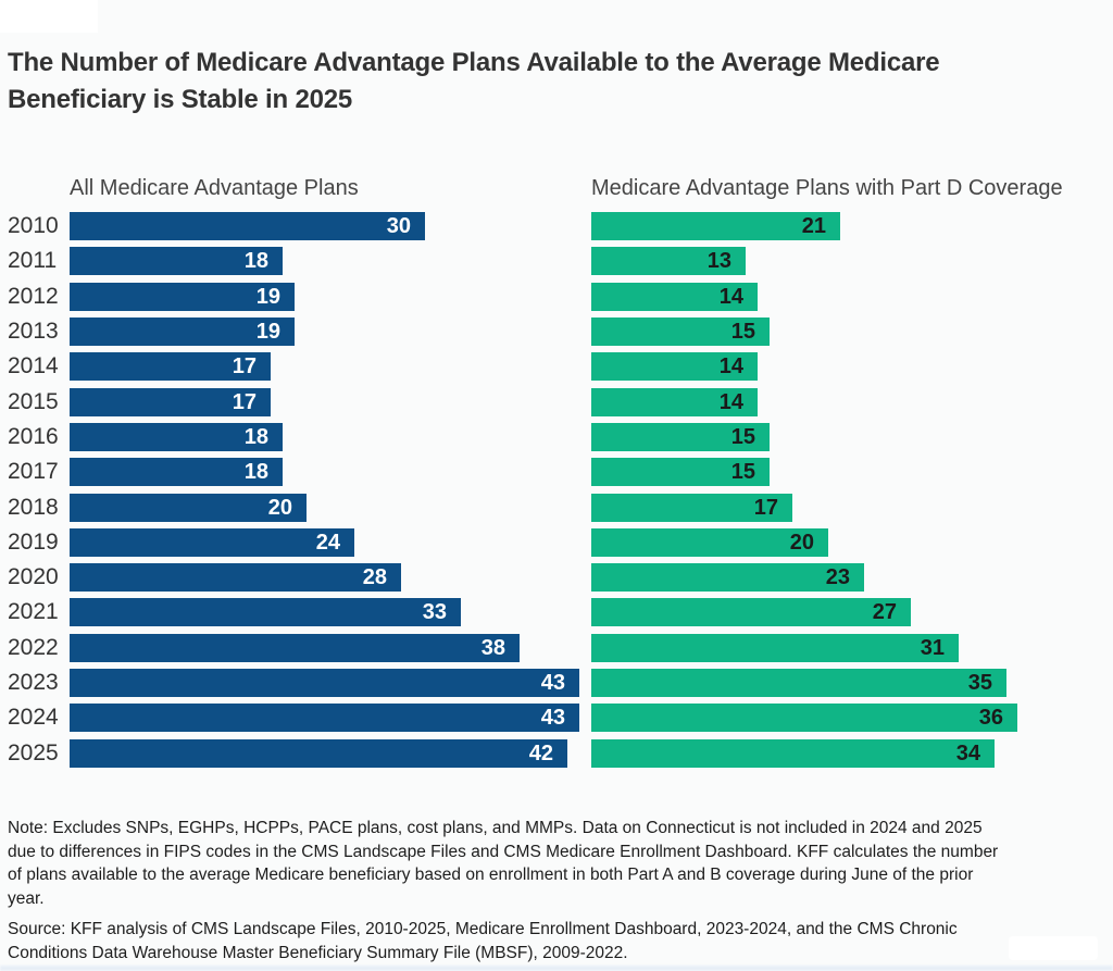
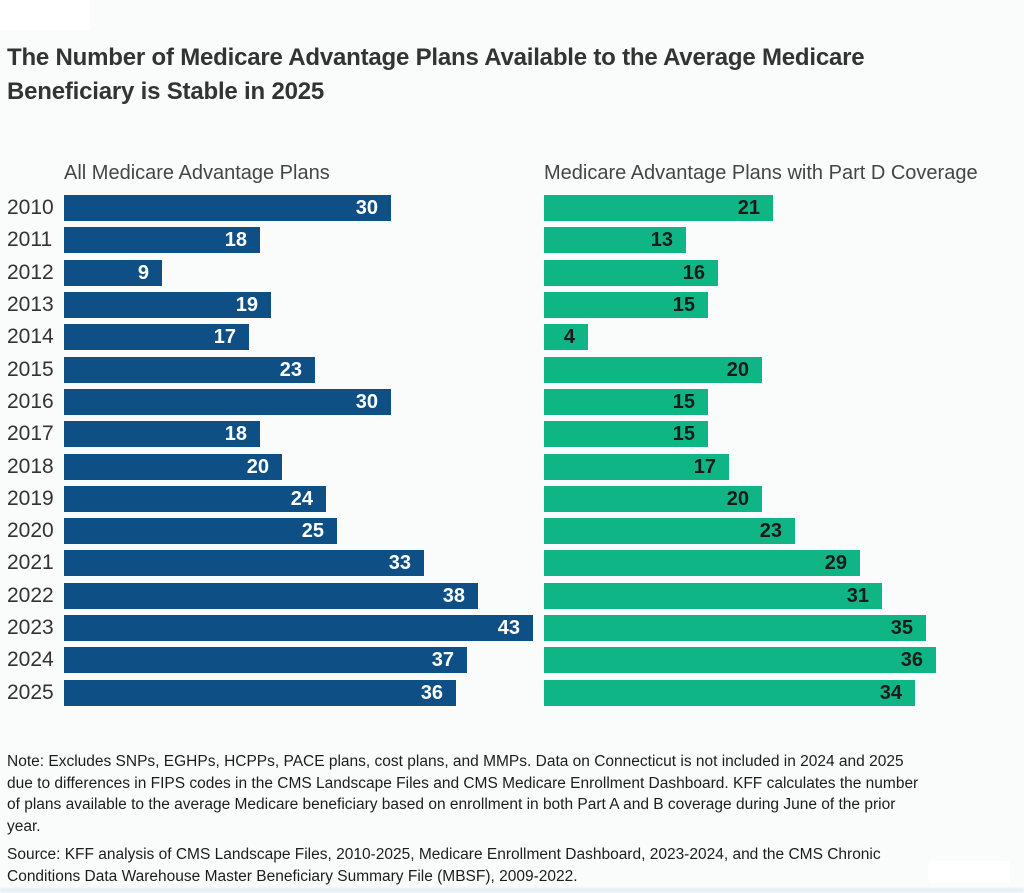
All Medicare Advantage Plans/2012: 19 -> 9
Medicare Advantage Plans with Part D Coverage/2012: 14 -> 16
Medicare Advantage Plans with Part D Coverage/2014: 14 -> 4
All Medicare Advantage Plans/2015: 17 -> 23
Medicare Advantage Plans with Part D Coverage/2015: 14 -> 20
All Medicare Advantage Plans/2016: 18 -> 30
All Medicare Advantage Plans/2020: 28 -> 25
Medicare Advantage Plans with Part D Coverage/2021: 27 -> 29
All Medicare Advantage Plans/2024: 43 -> 37
All Medicare Advantage Plans/2025: 42 -> 36
